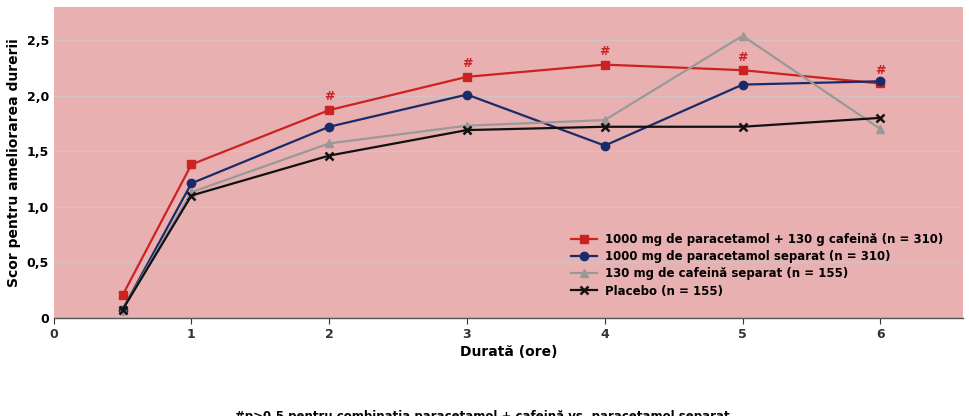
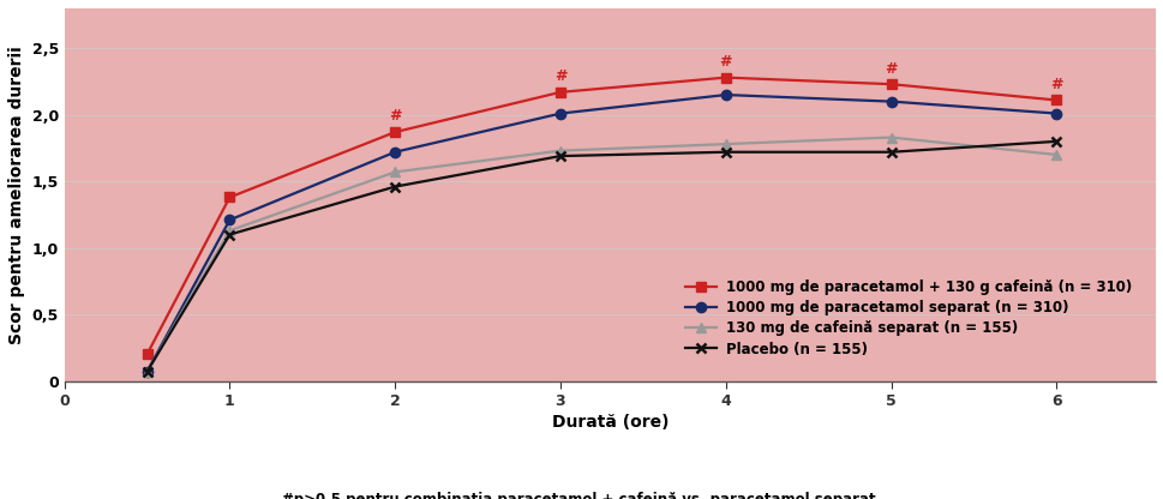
1000 mg de paracetamol separat (n = 310)/4: 1,55 -> 2,15
130 mg de cafeină separat (n = 155)/5: 2,54 -> 1,83
1000 mg de paracetamol separat (n = 310)/6: 2,13 -> 2,01
